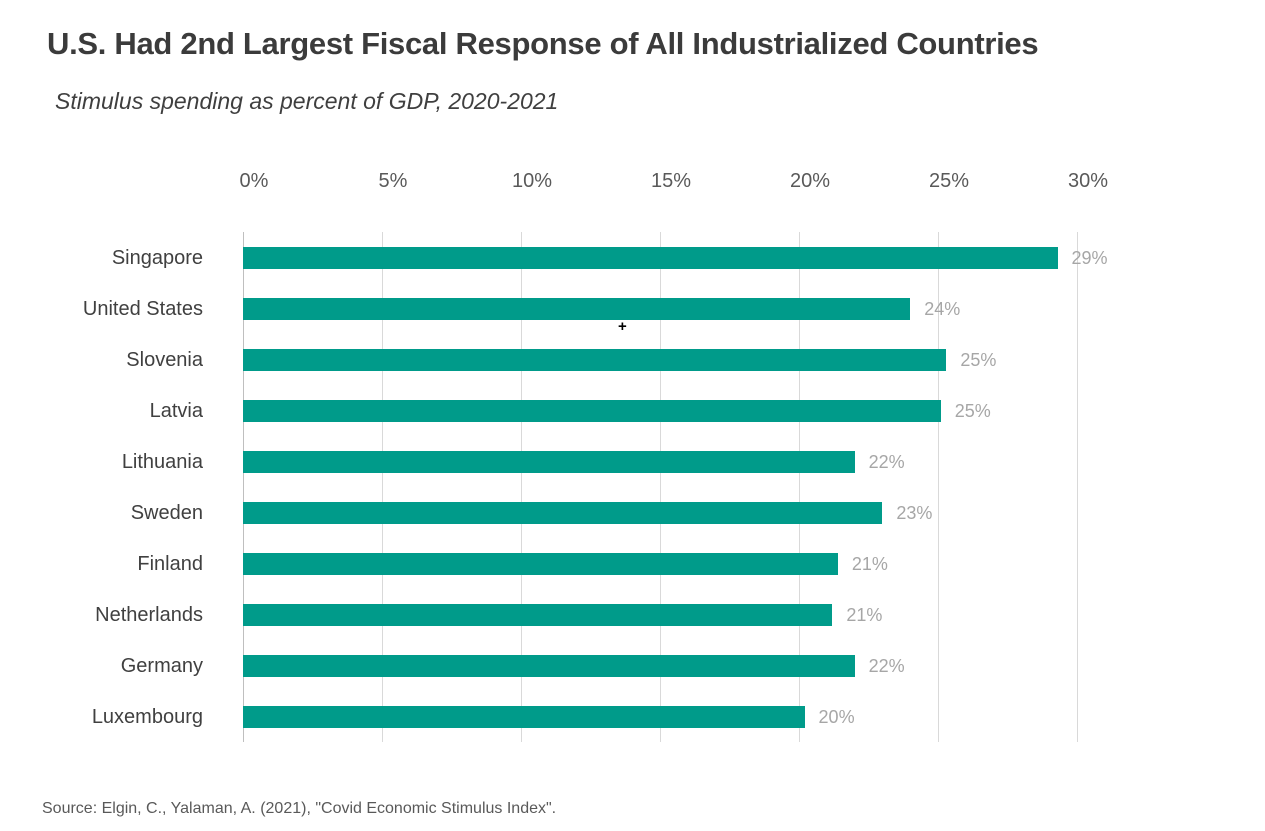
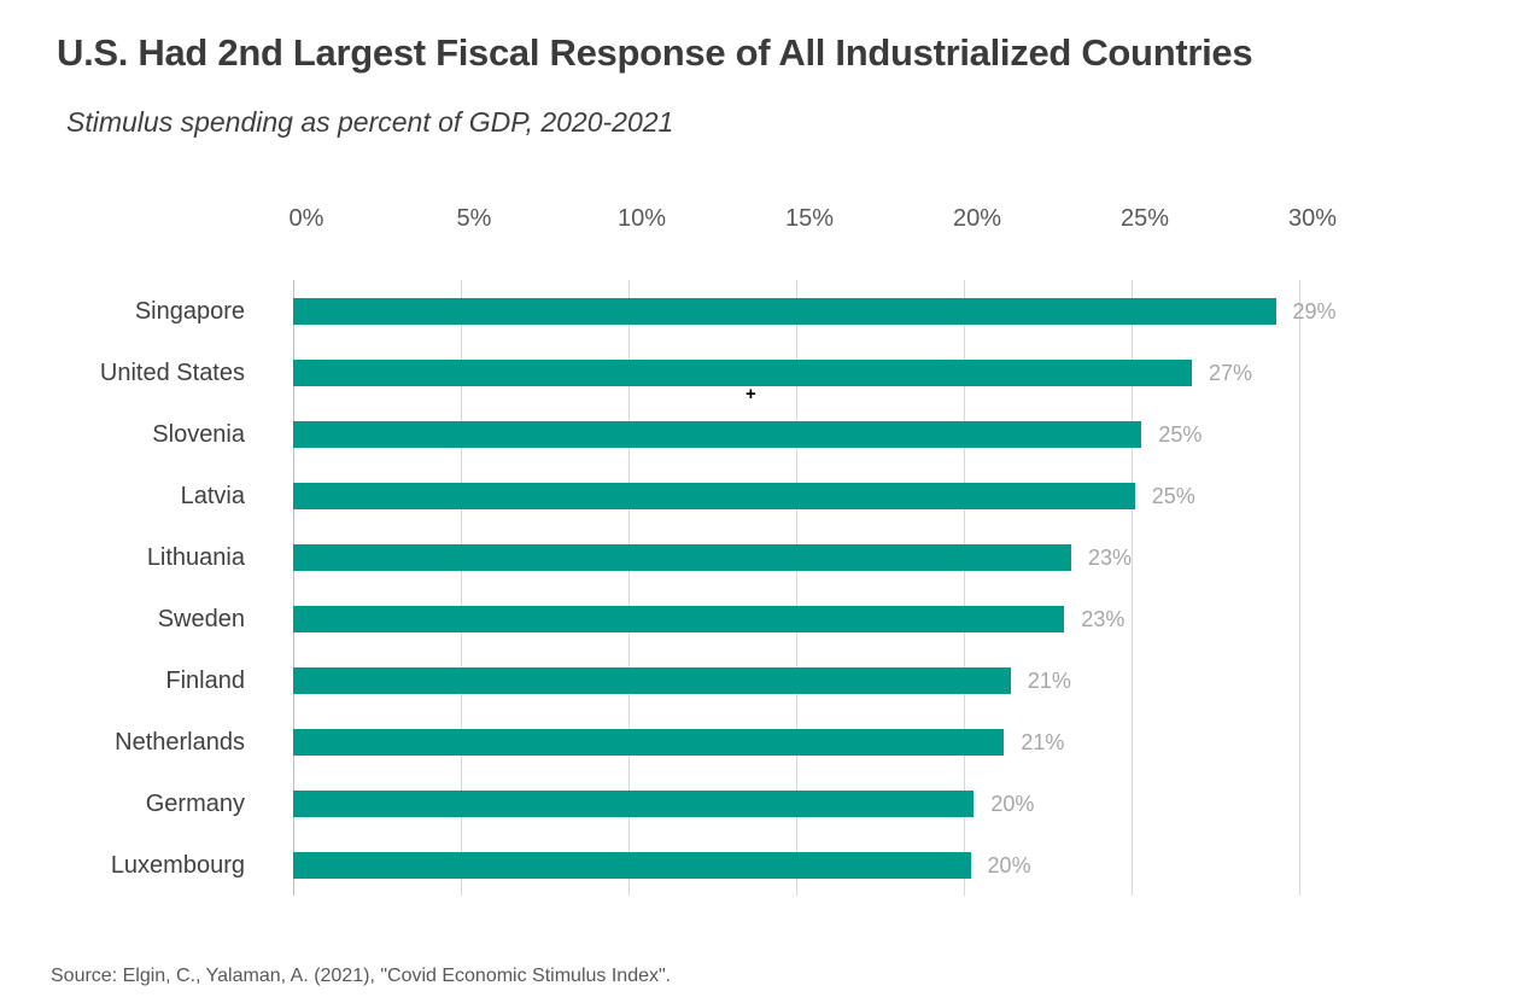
United States: 24% -> 27%
Lithuania: 22% -> 23%
Germany: 22% -> 20%
